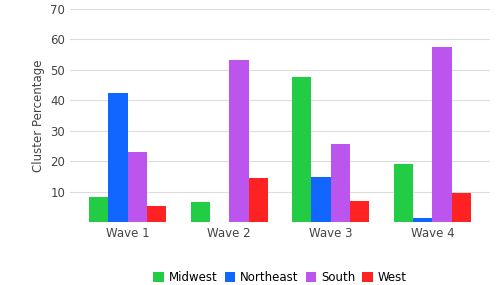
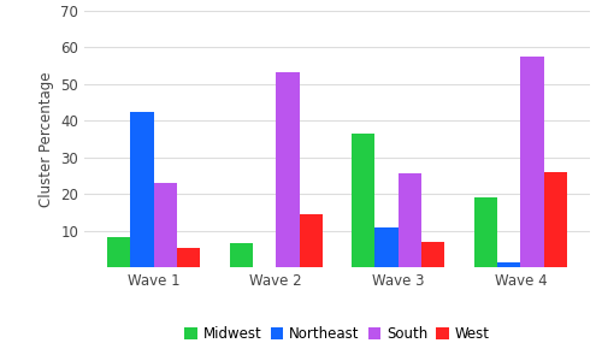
Midwest/Wave 3: 47.5 -> 36.5
Northeast/Wave 3: 14.8 -> 11.0
West/Wave 4: 9.7 -> 26.0
